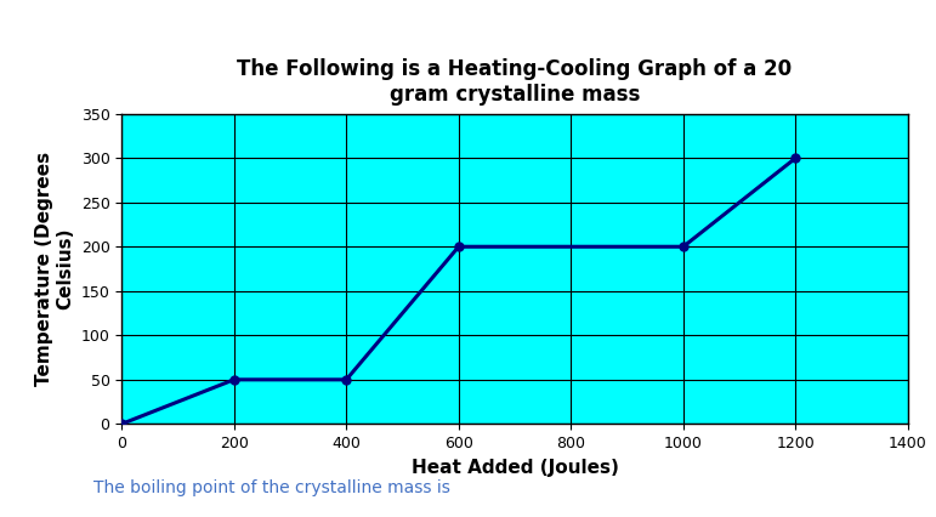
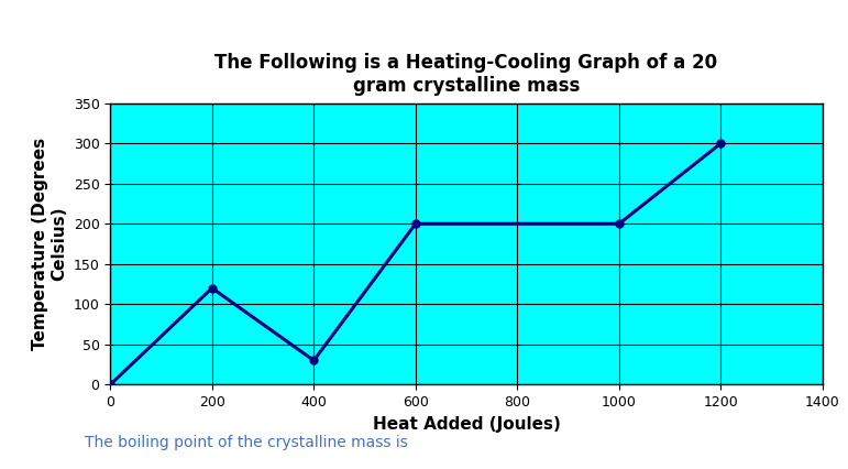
200: 50 -> 120
400: 50 -> 30
